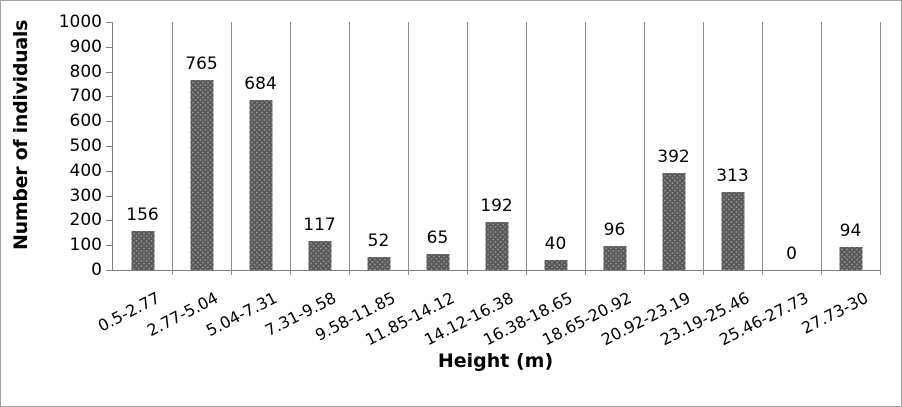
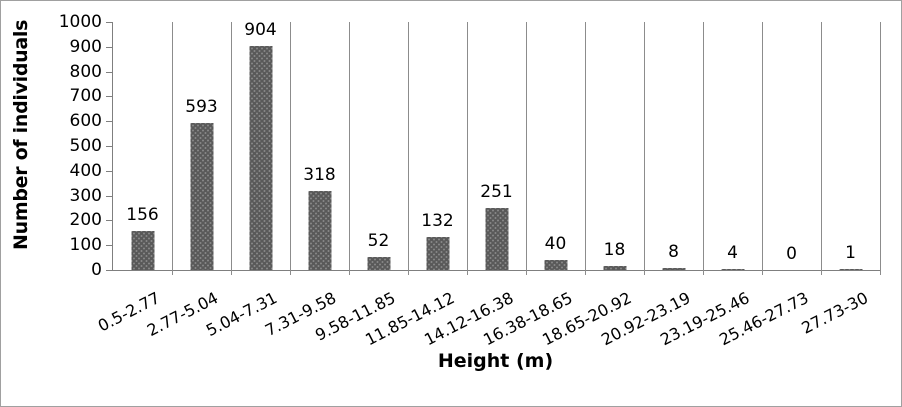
2.77-5.04: 765 -> 593
5.04-7.31: 684 -> 904
7.31-9.58: 117 -> 318
11.85-14.12: 65 -> 132
14.12-16.38: 192 -> 251
18.65-20.92: 96 -> 18
20.92-23.19: 392 -> 8
23.19-25.46: 313 -> 4
27.73-30: 94 -> 1
